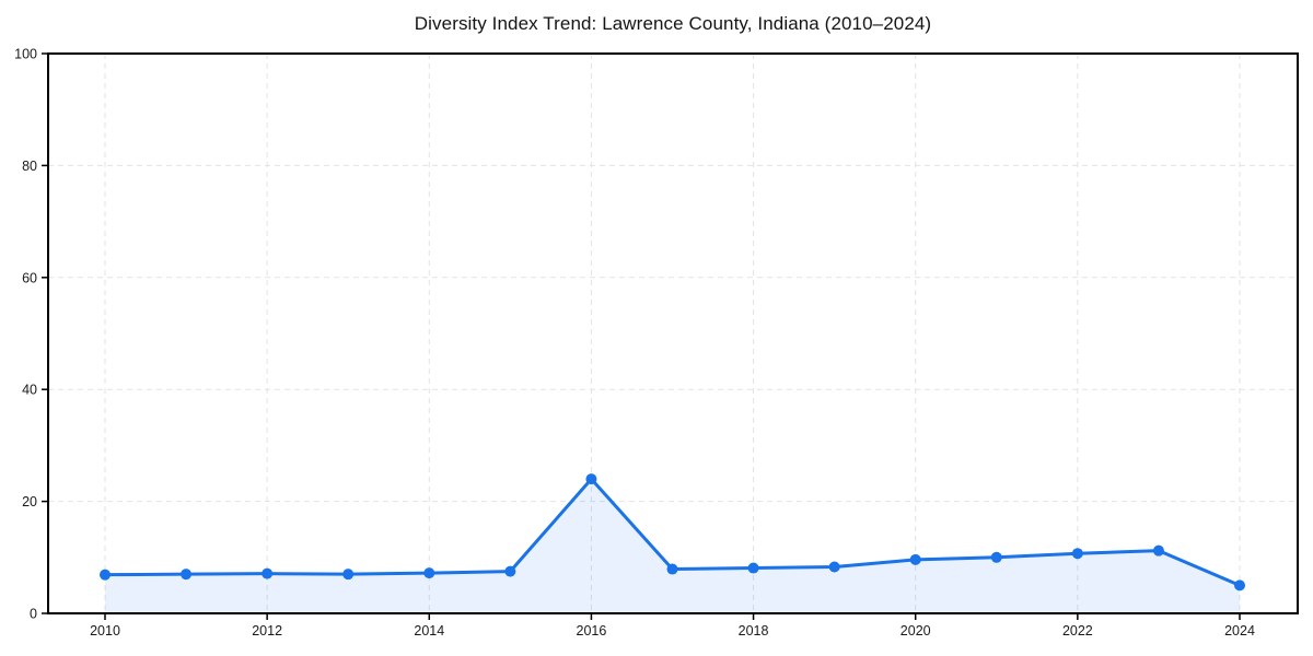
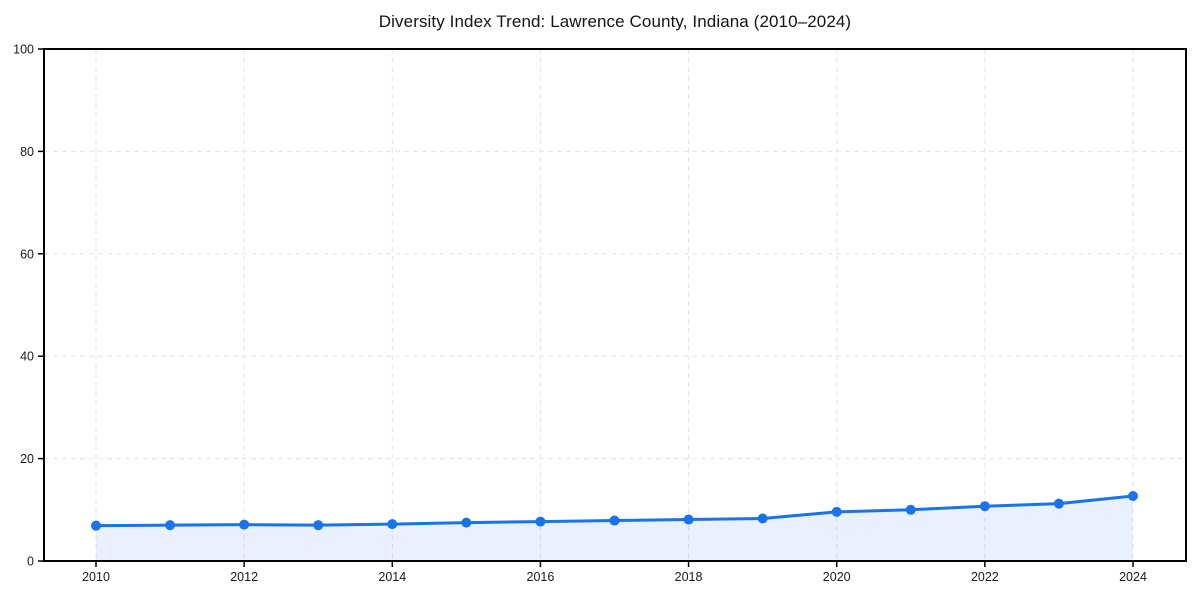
2016: 24 -> 8
2024: 5 -> 13
